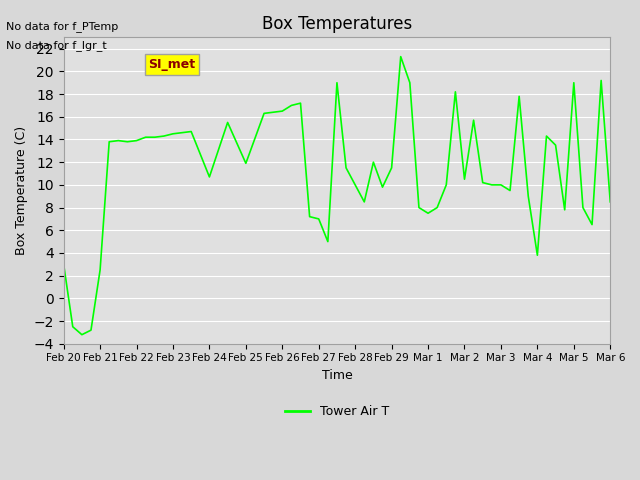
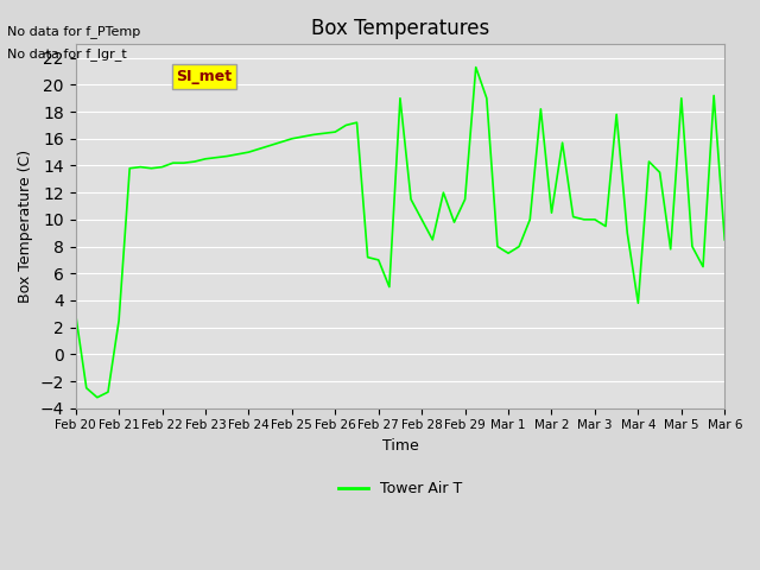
Feb 24: 10.7 -> 15.0
Feb 25: 11.9 -> 16.0
